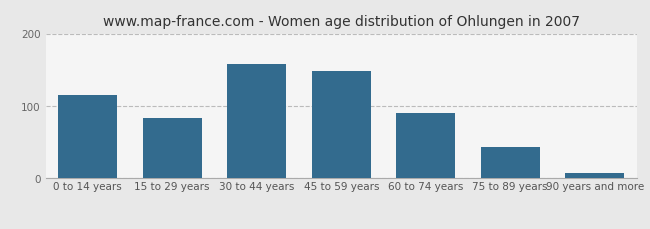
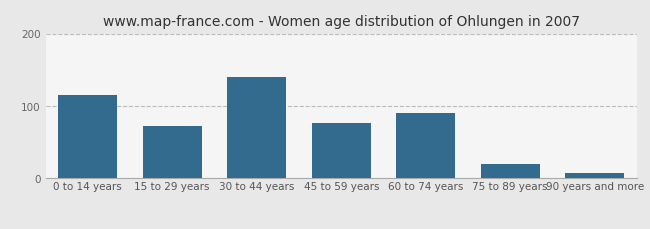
15 to 29 years: 83 -> 72
30 to 44 years: 158 -> 140
45 to 59 years: 148 -> 76
75 to 89 years: 43 -> 20
